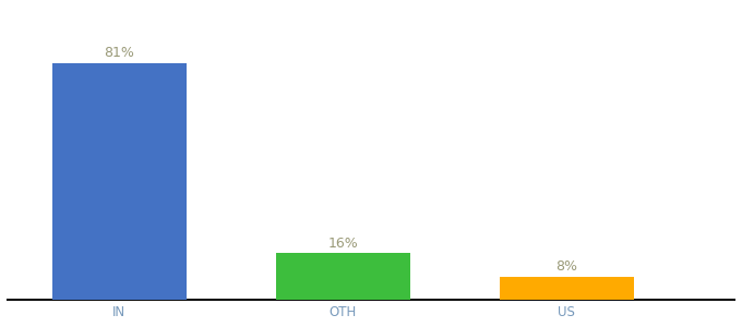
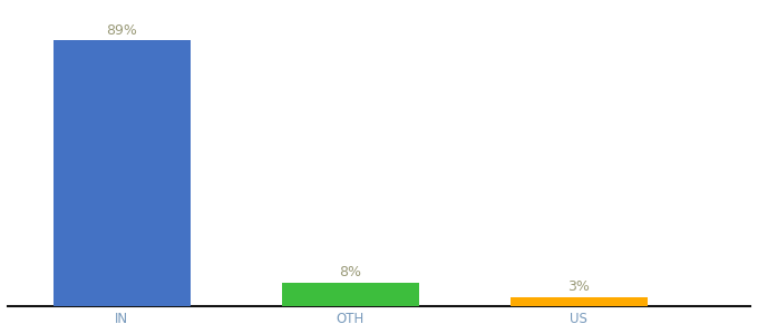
IN: 81% -> 89%
OTH: 16% -> 8%
US: 8% -> 3%
